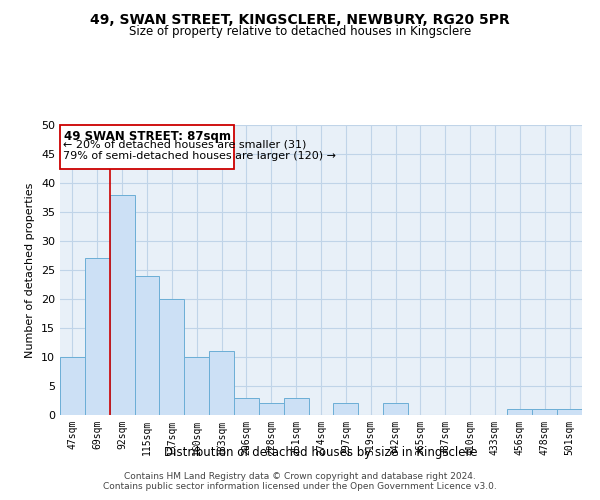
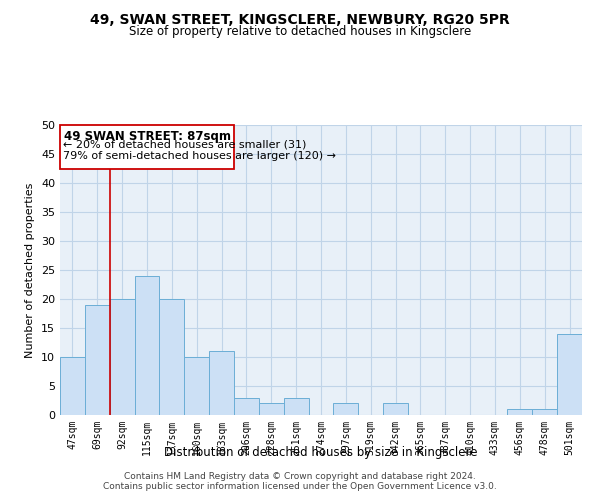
69sqm: 27 -> 19
92sqm: 38 -> 20
501sqm: 1 -> 14
